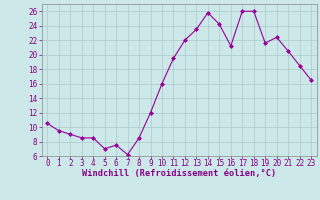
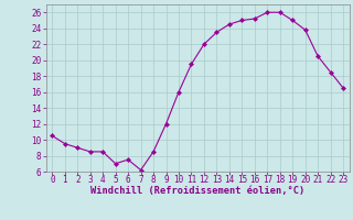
14: 25.8 -> 24.5
15: 24.2 -> 25.0
16: 21.2 -> 25.2
19: 21.6 -> 25.0
20: 22.4 -> 23.8
